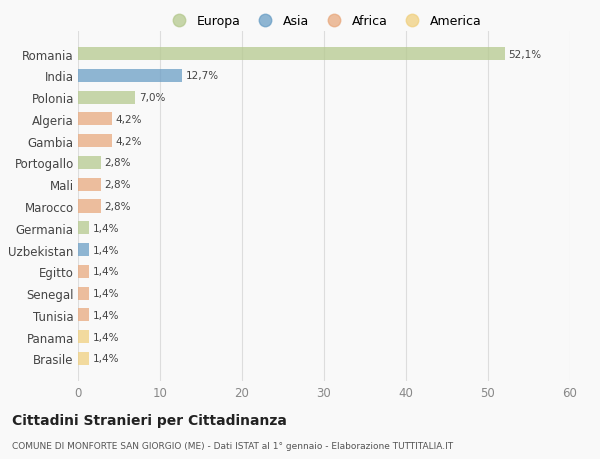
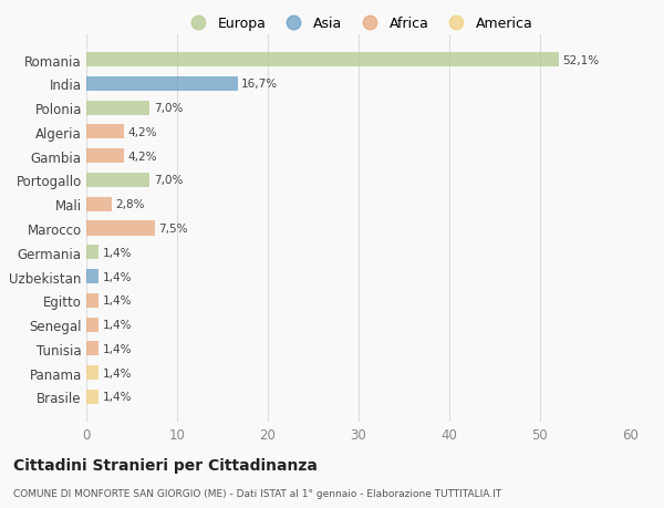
India: 12,7% -> 16,7%
Portogallo: 2,8% -> 7,0%
Marocco: 2,8% -> 7,5%
